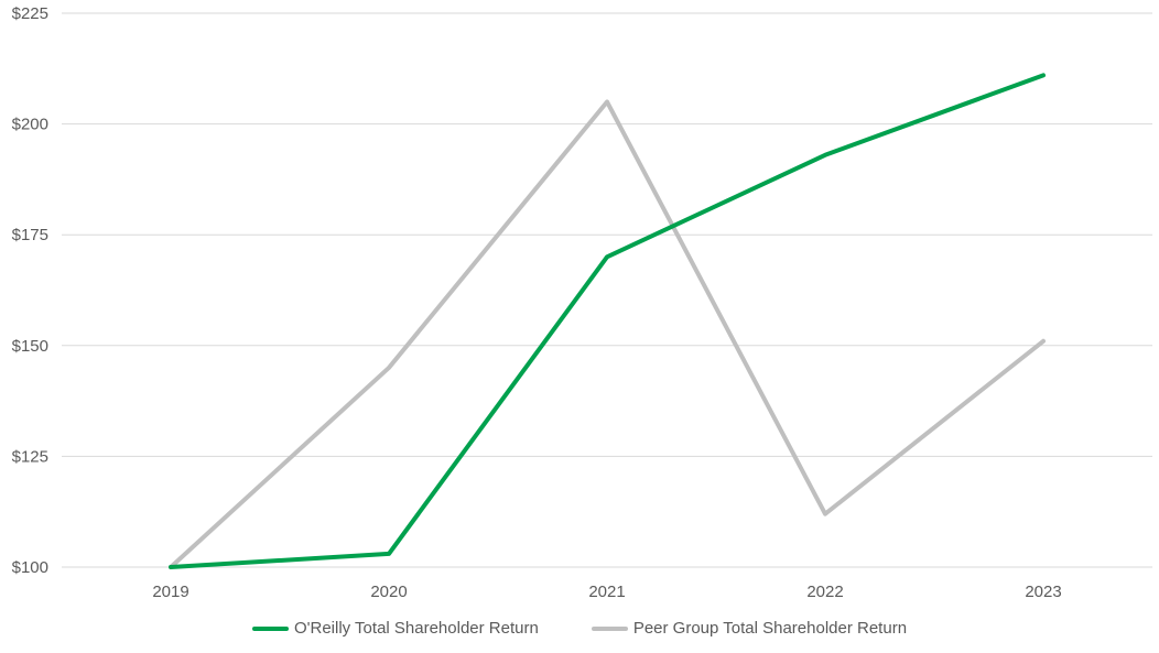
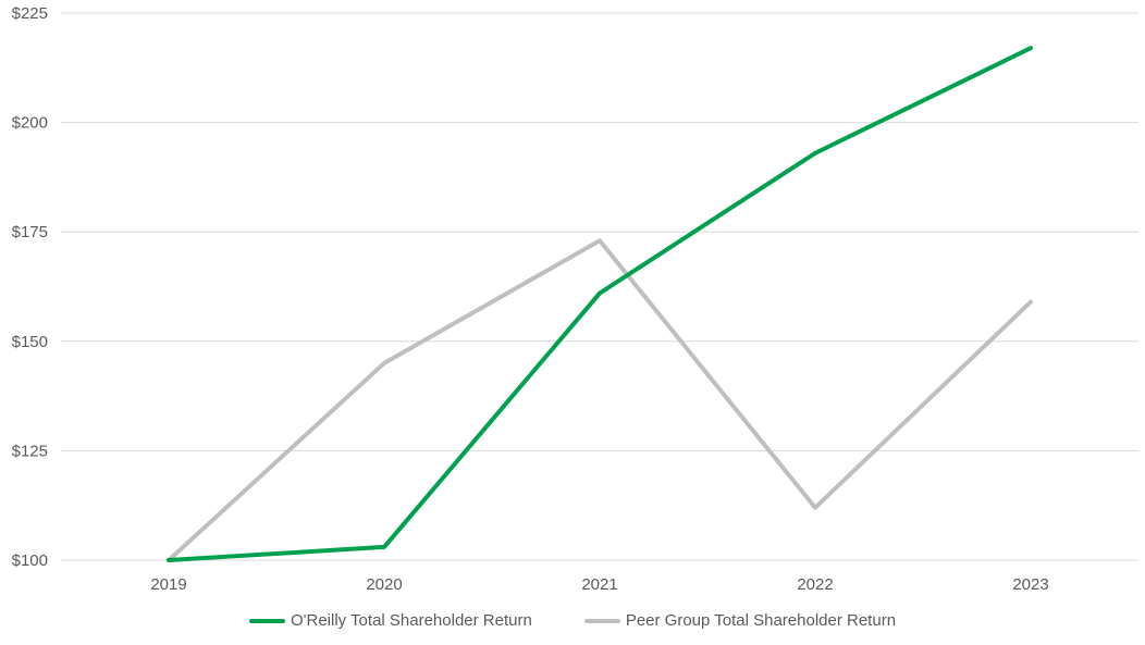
O'Reilly Total Shareholder Return/2021: $170 -> $161
Peer Group Total Shareholder Return/2021: $205 -> $173
O'Reilly Total Shareholder Return/2023: $211 -> $217
Peer Group Total Shareholder Return/2023: $151 -> $159
